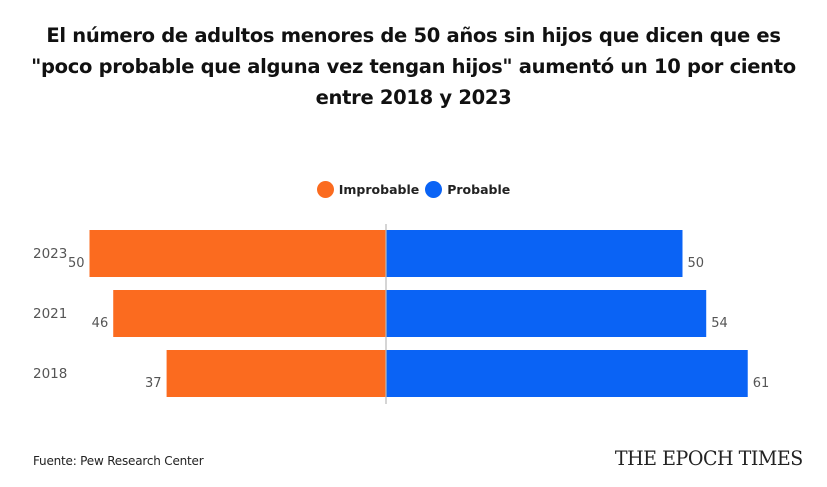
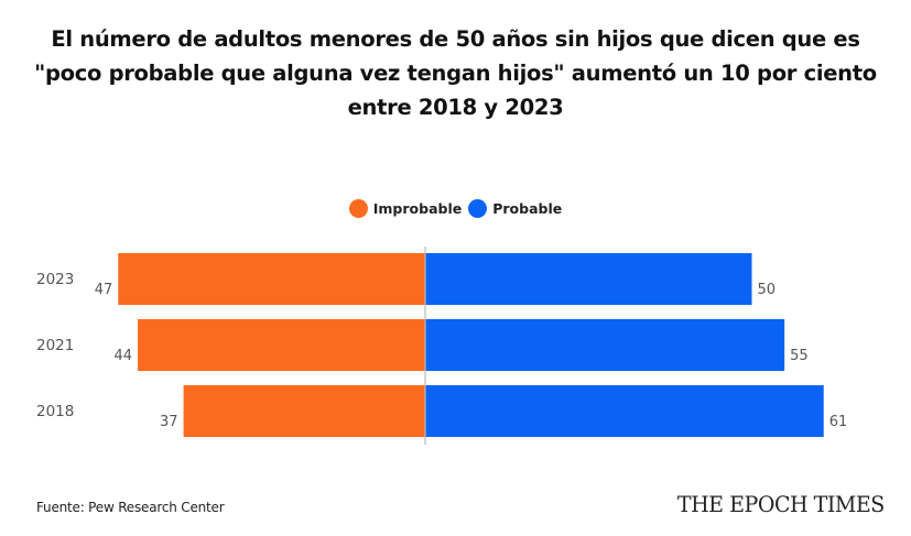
Improbable/2023: 50 -> 47
Improbable/2021: 46 -> 44
Probable/2021: 54 -> 55
